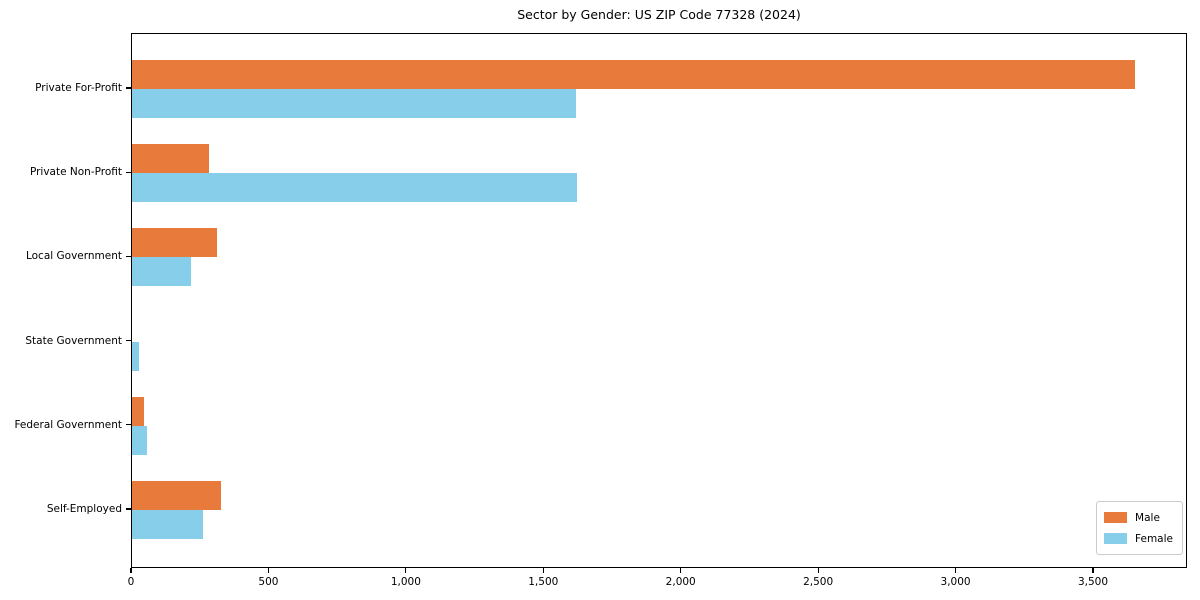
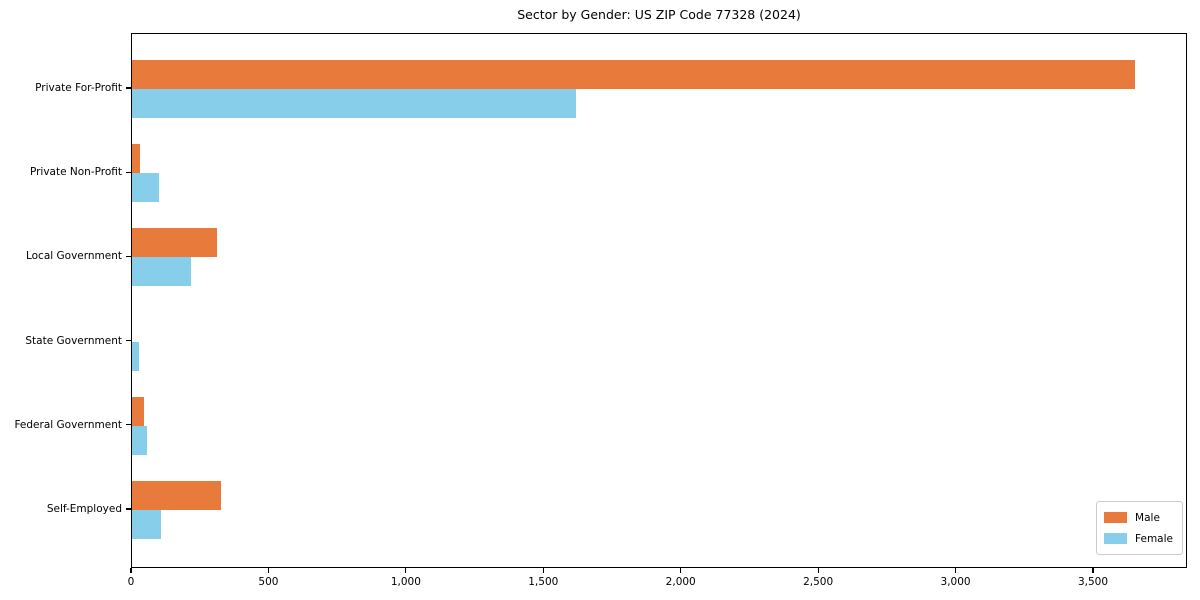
Male/Private Non-Profit: 280 -> 30
Female/Private Non-Profit: 1620 -> 100
Female/Self-Employed: 260 -> 100
